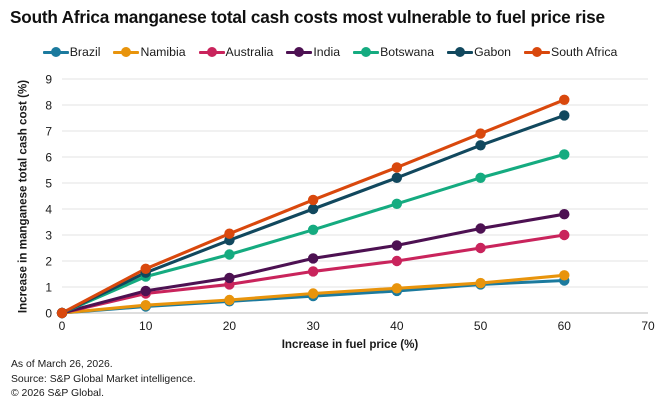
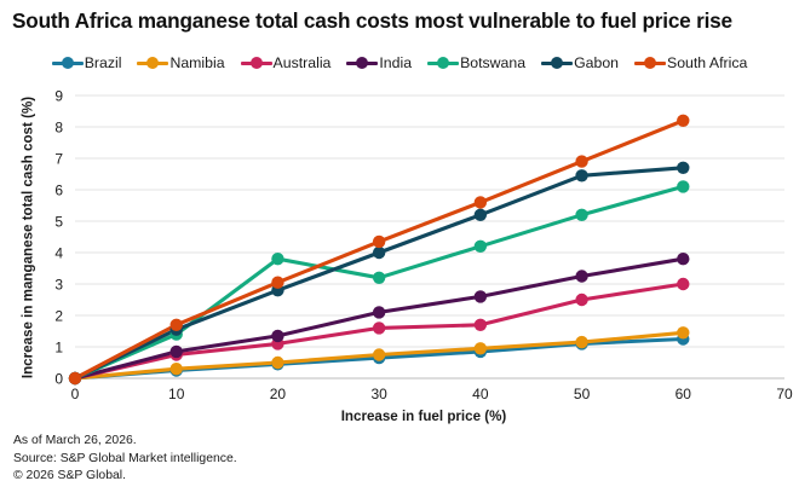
Botswana/20: 2.2 -> 3.8
Australia/40: 2.0 -> 1.7
Gabon/60: 7.6 -> 6.7
